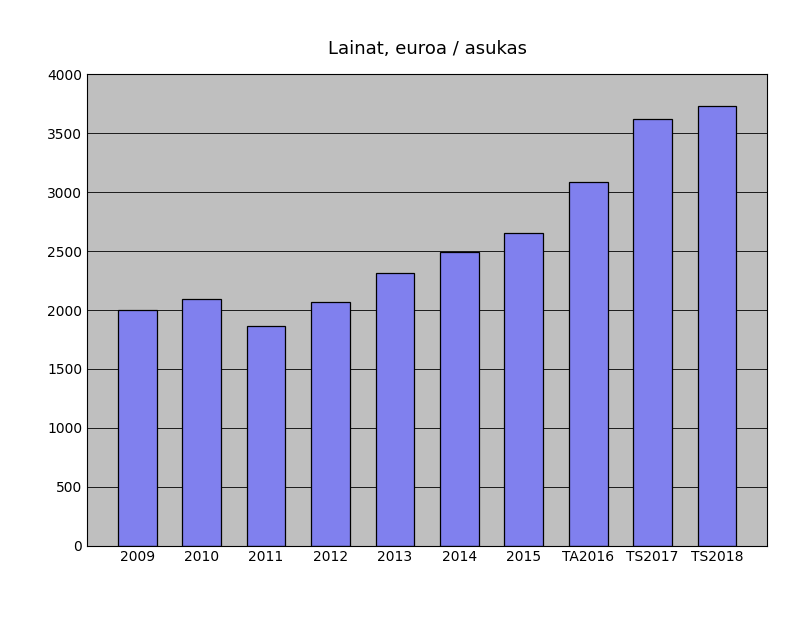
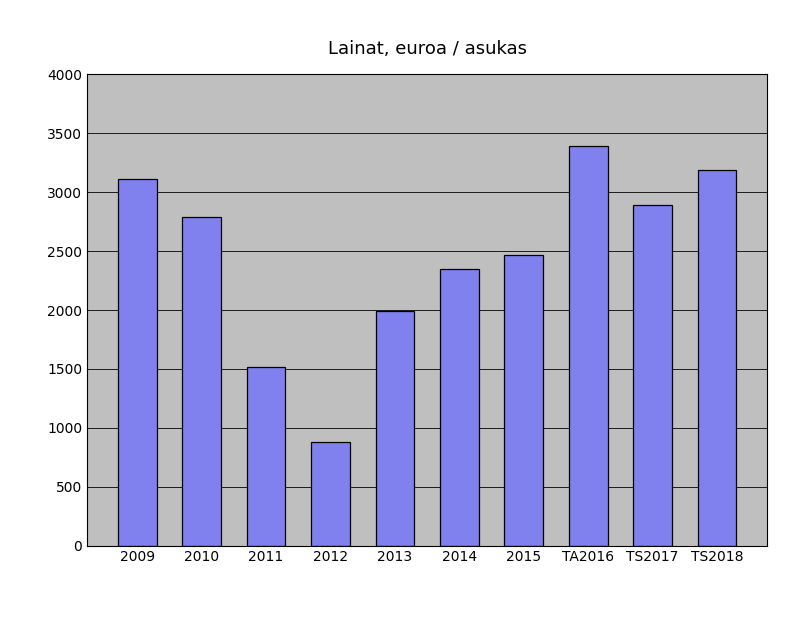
2009: 2000 -> 3110
2010: 2090 -> 2790
2011: 1860 -> 1520
2012: 2070 -> 880
2013: 2310 -> 1990
2014: 2490 -> 2350
2015: 2650 -> 2470
TA2016: 3090 -> 3390
TS2017: 3620 -> 2890
TS2018: 3730 -> 3190
